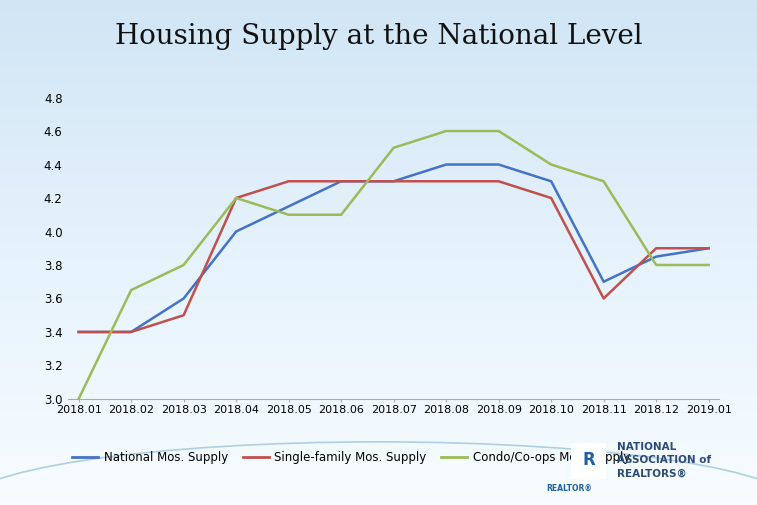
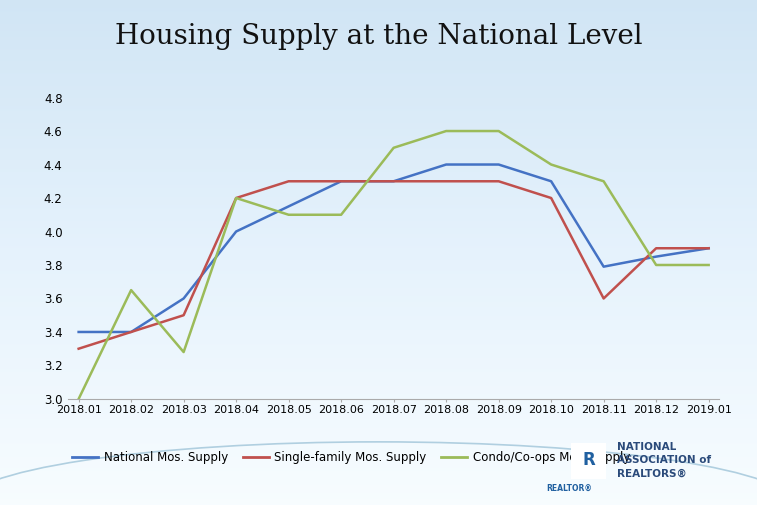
Single-family Mos. Supply/2018.01: 3.4 -> 3.3
Condo/Co-ops Mos. Supply/2018.03: 3.80 -> 3.28
National Mos. Supply/2018.11: 3.70 -> 3.79
